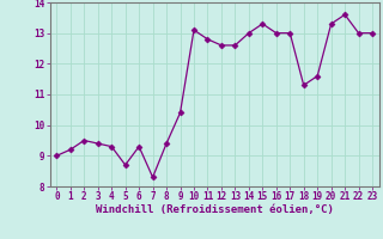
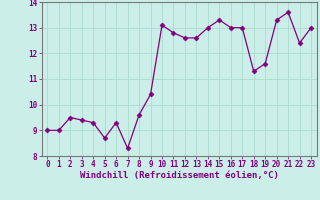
1: 9.2 -> 9.0
8: 9.4 -> 9.6
22: 13.0 -> 12.4
